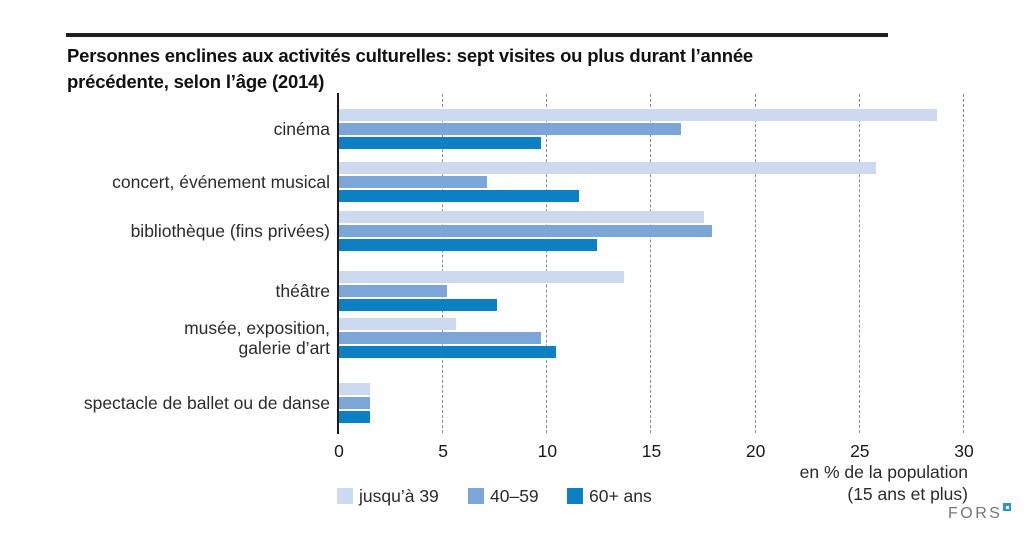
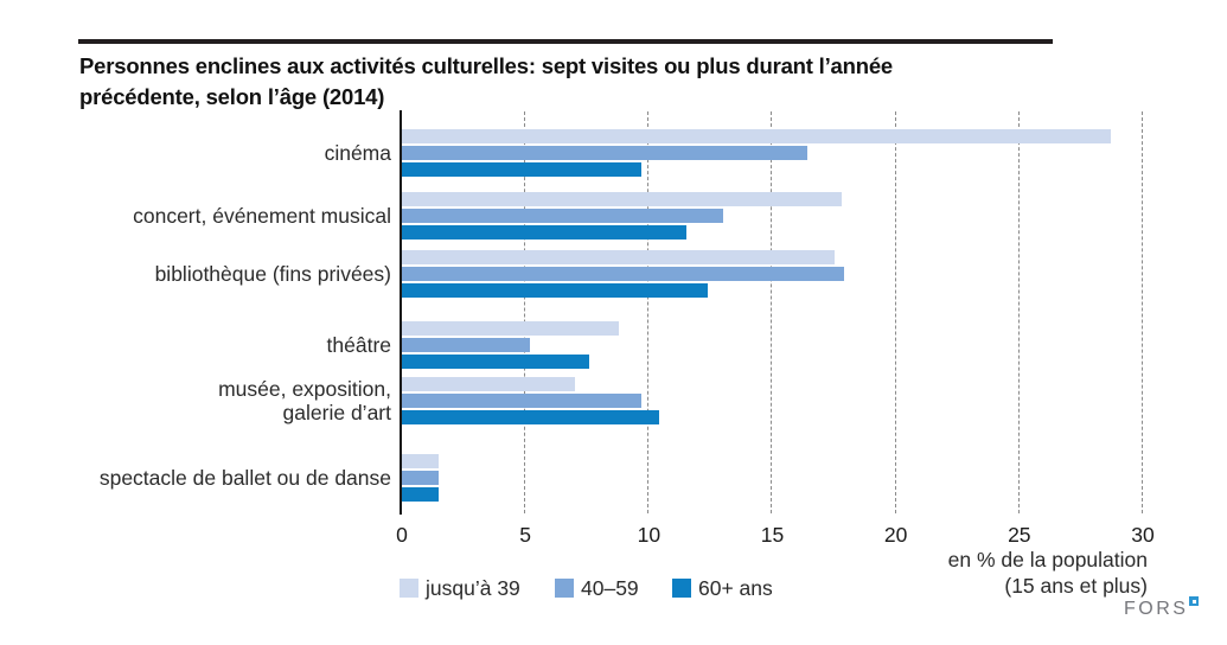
jusqu’à 39/concert, événement musical: 25.8 -> 17.8
40–59/concert, événement musical: 7.1 -> 13.0
jusqu’à 39/théâtre: 13.7 -> 8.8
jusqu’à 39/musée, exposition, galerie d’art: 5.6 -> 7.0
